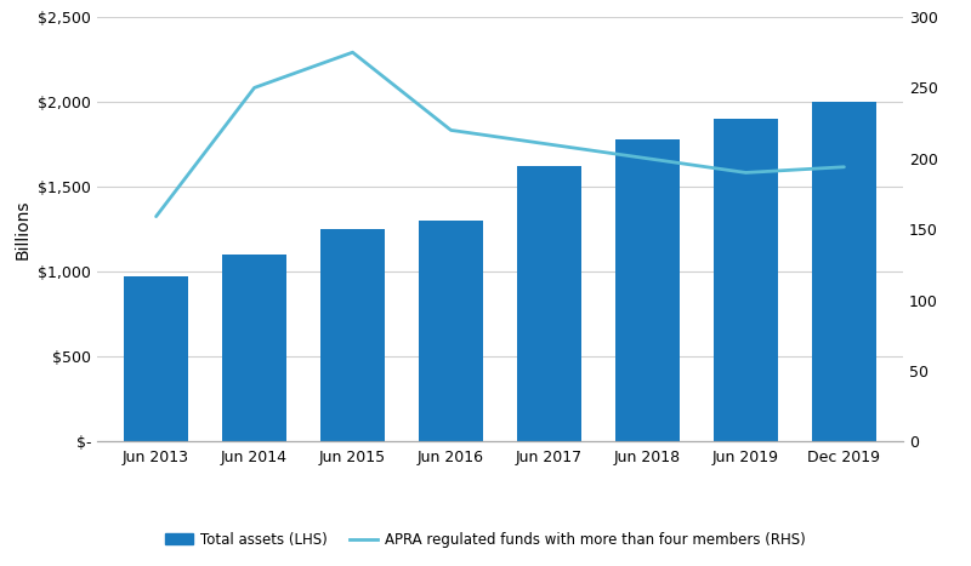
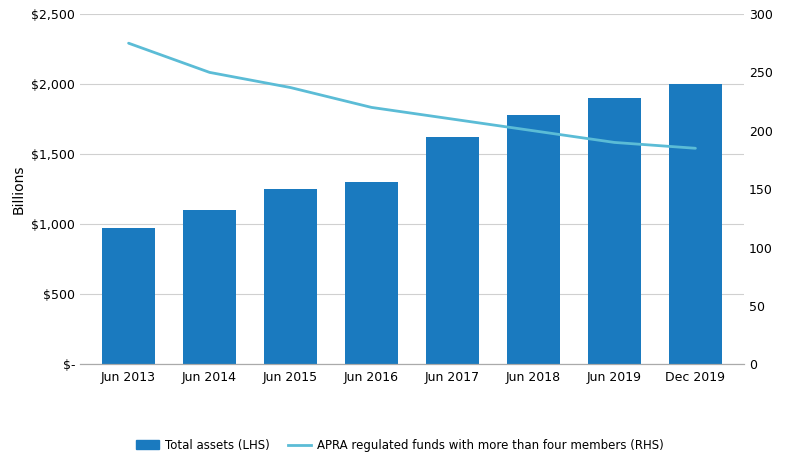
APRA regulated funds with more than four members (RHS)/Jun 2013: 159 -> 275
APRA regulated funds with more than four members (RHS)/Jun 2015: 275 -> 237
APRA regulated funds with more than four members (RHS)/Dec 2019: 194 -> 185
